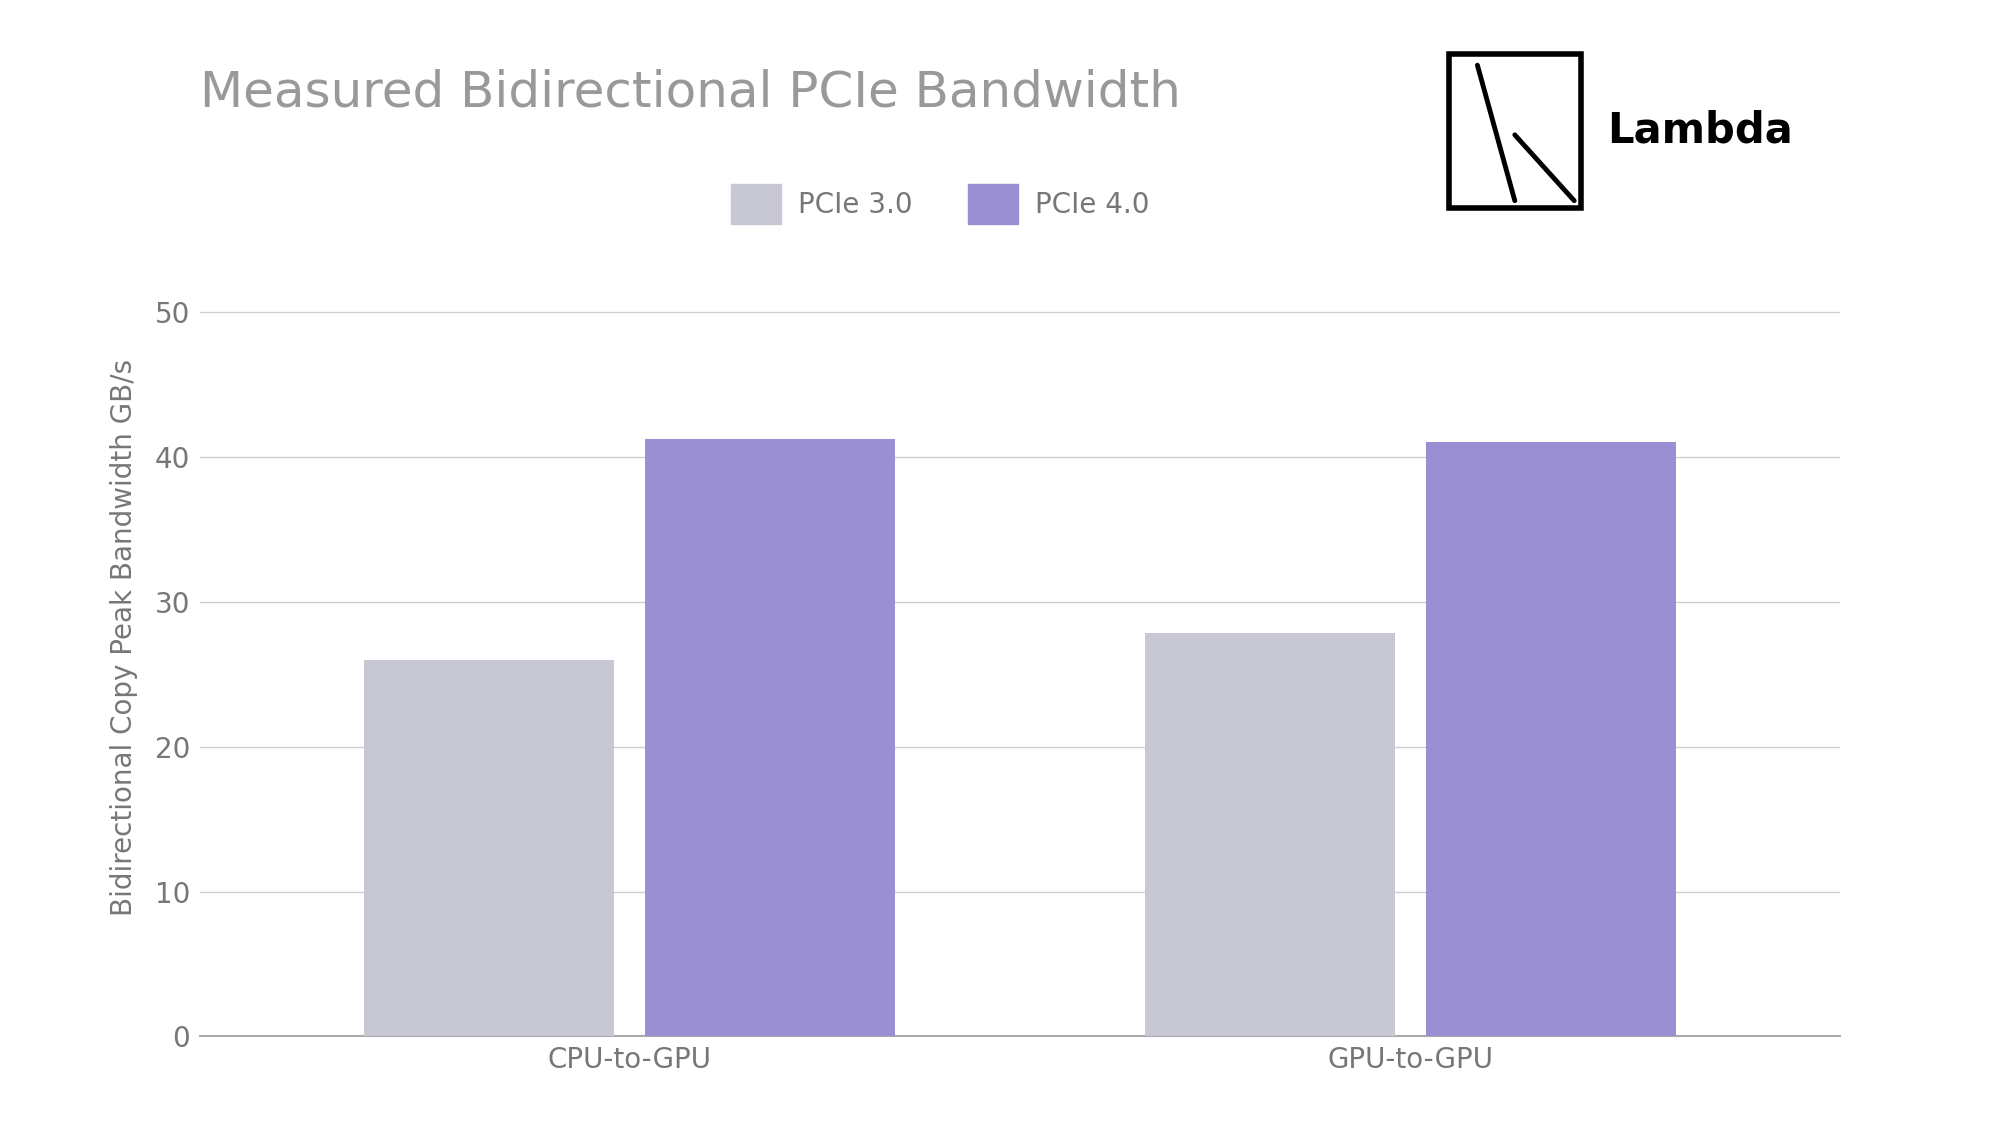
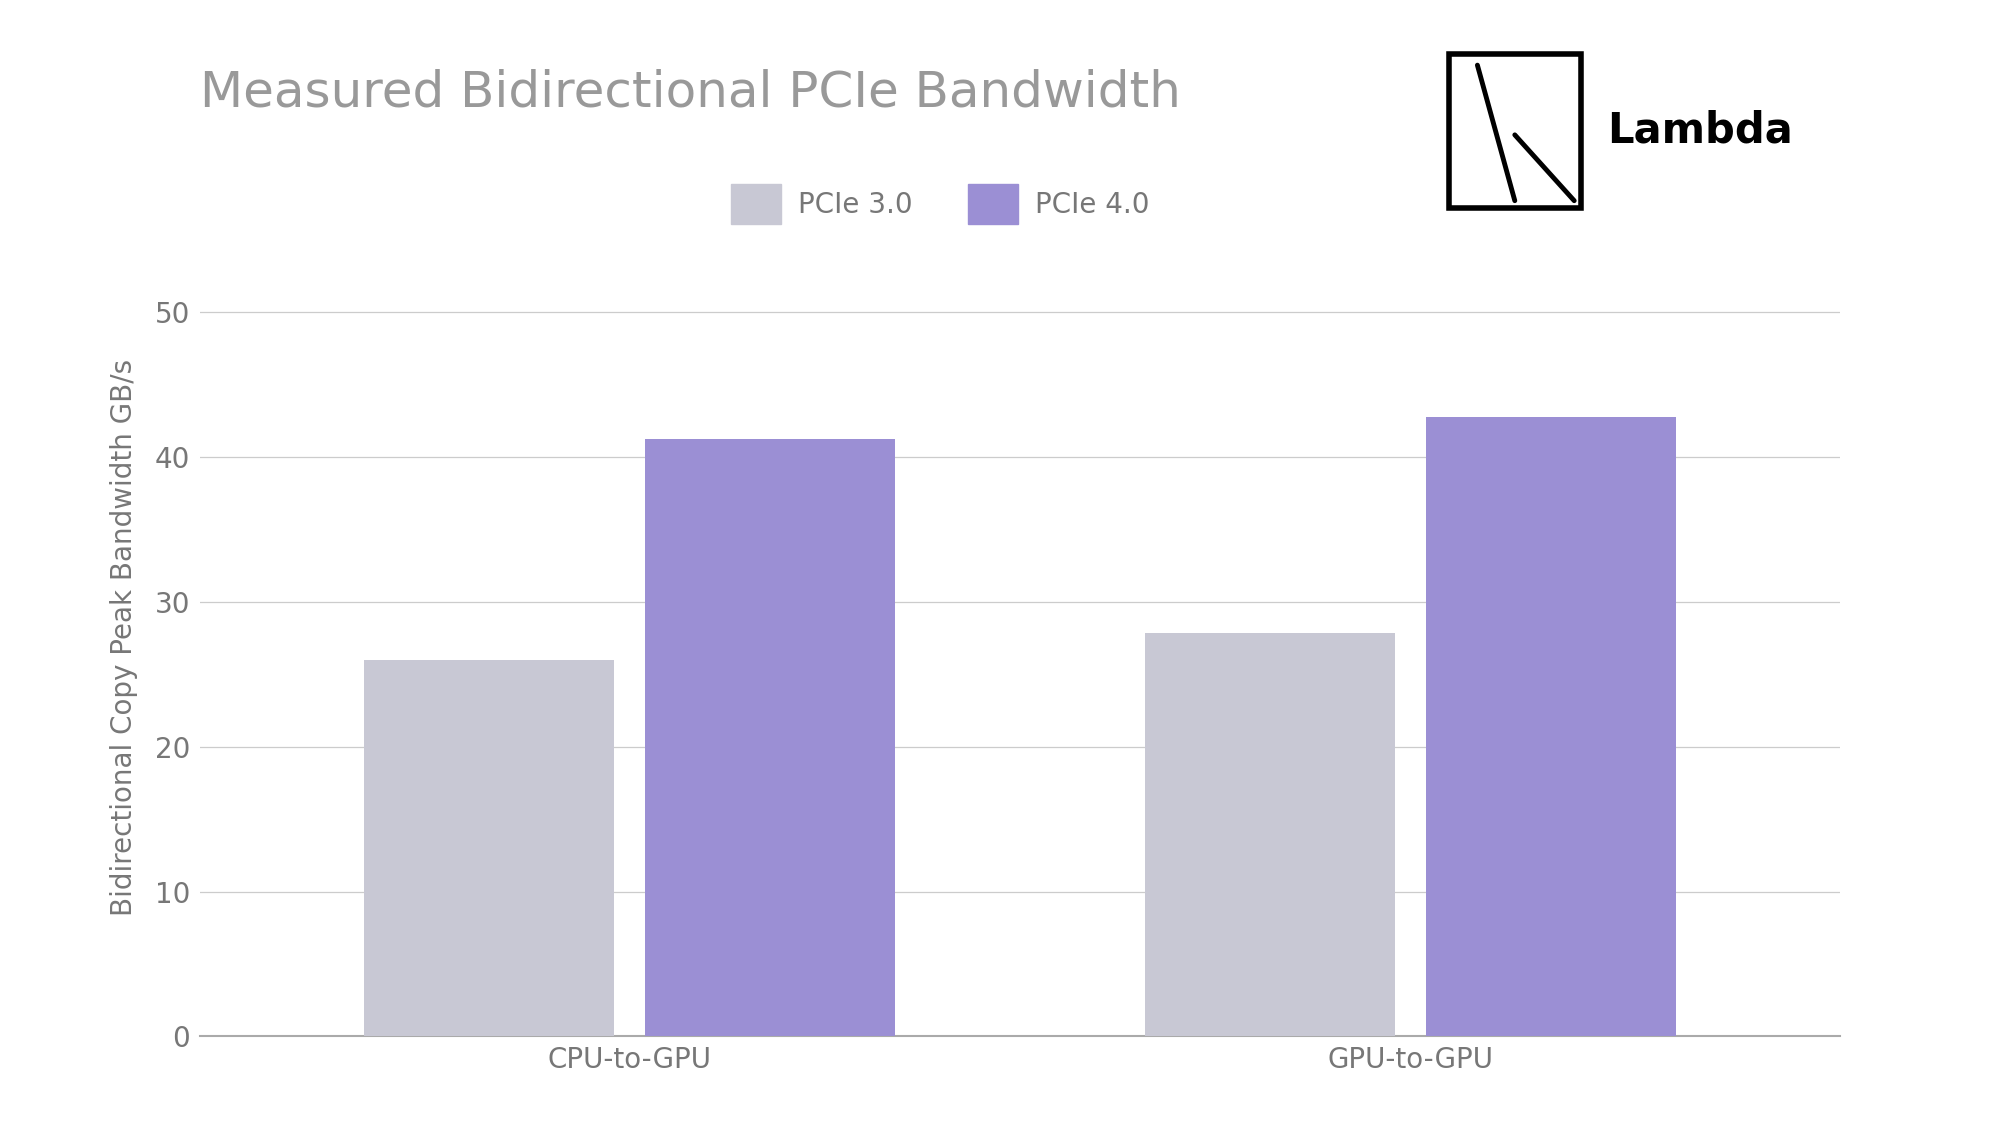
PCIe 4.0/GPU-to-GPU: 41.0 -> 42.7
